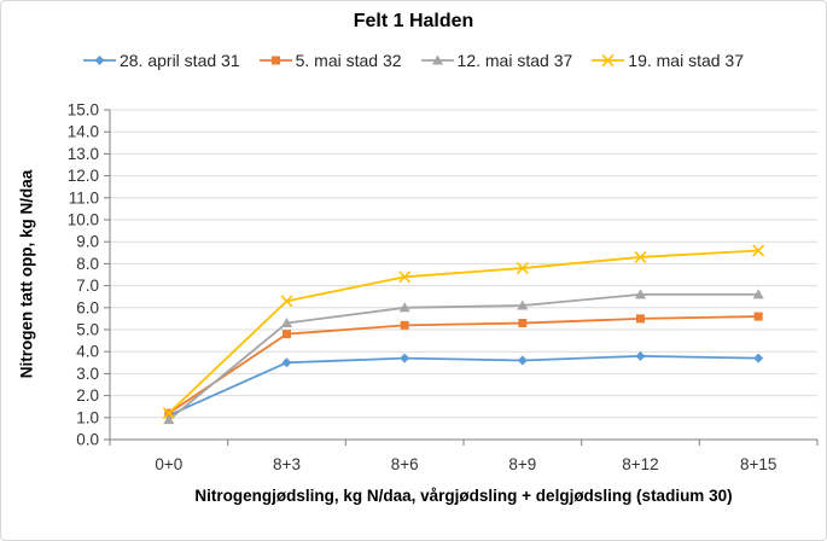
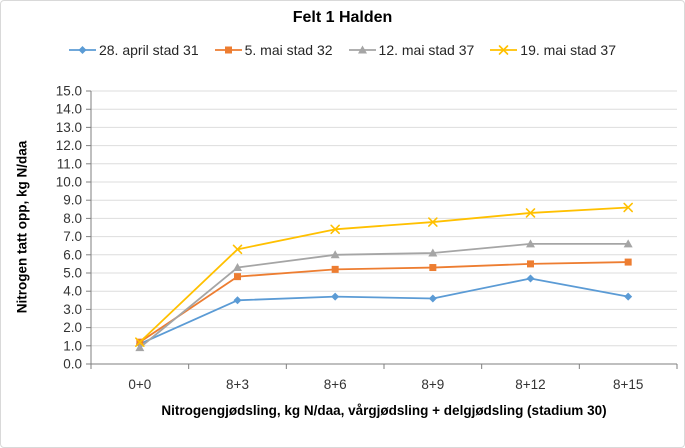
28. april stad 31/8+12: 3.8 -> 4.7
